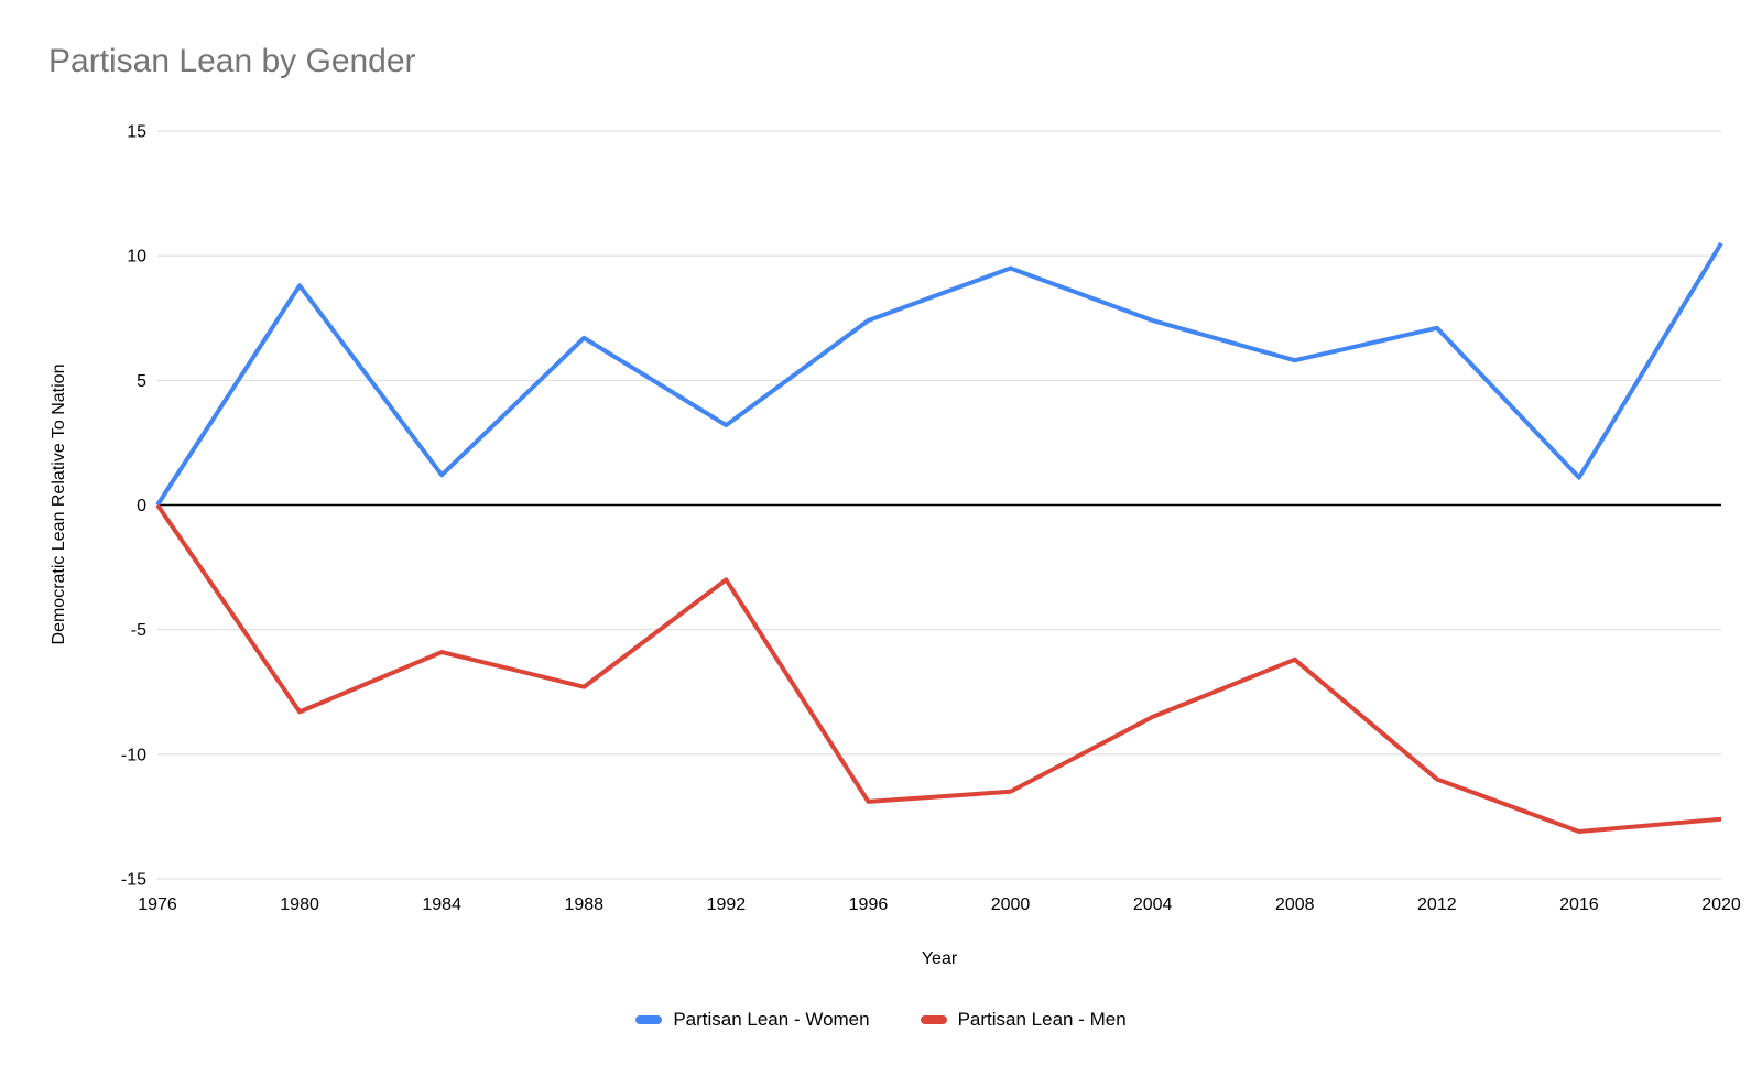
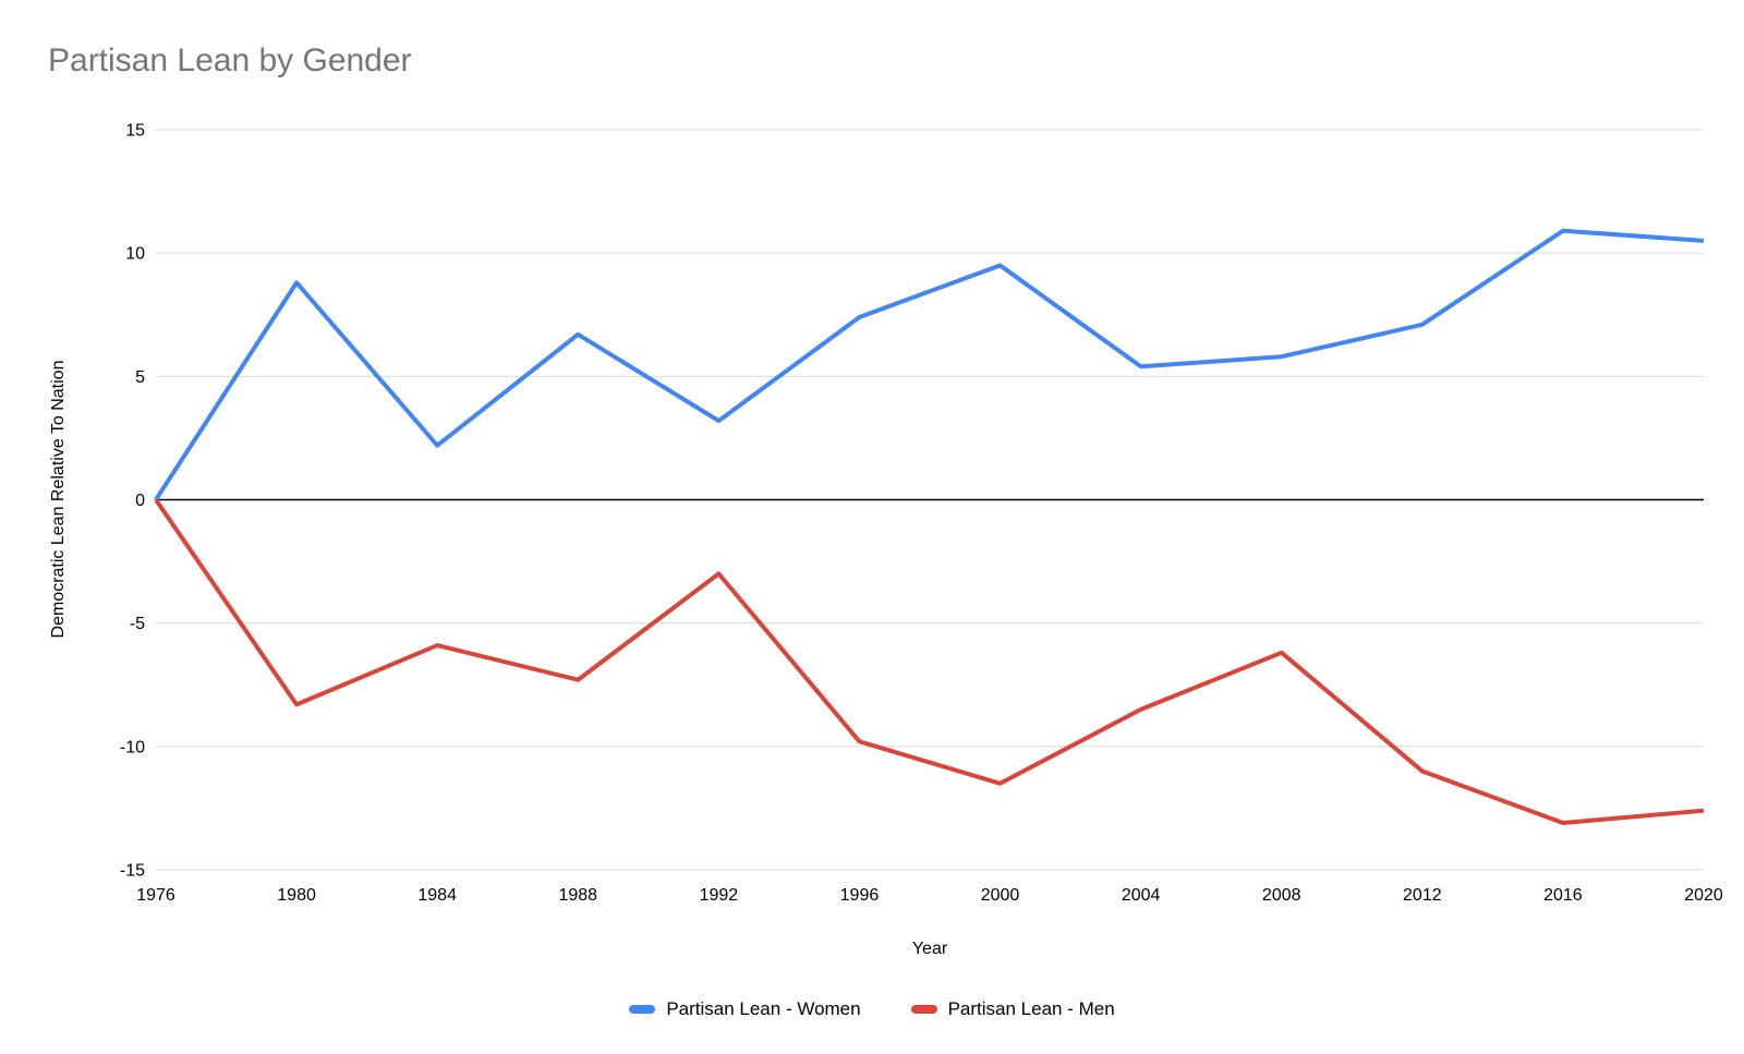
Partisan Lean - Women/1984: 1.2 -> 2.2
Partisan Lean - Men/1996: -11.9 -> -9.8
Partisan Lean - Women/2004: 7.4 -> 5.4
Partisan Lean - Women/2016: 1.1 -> 10.9
